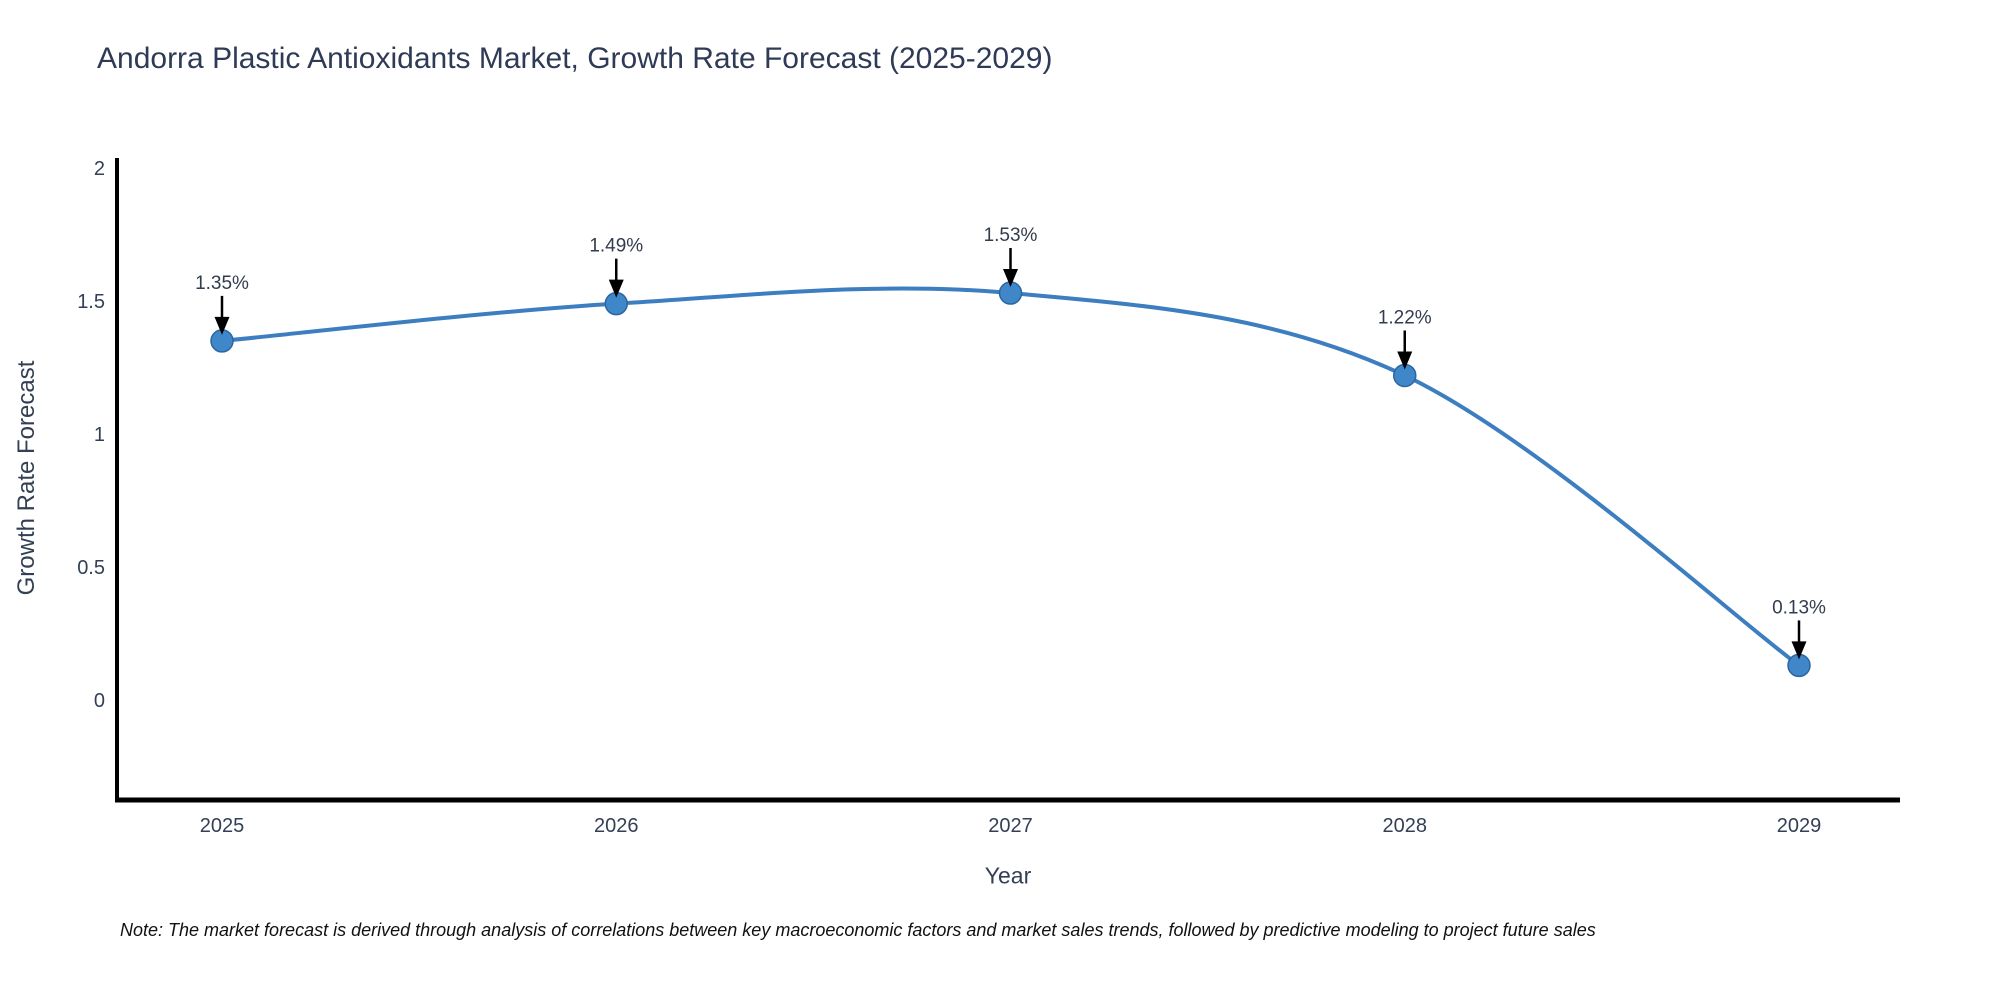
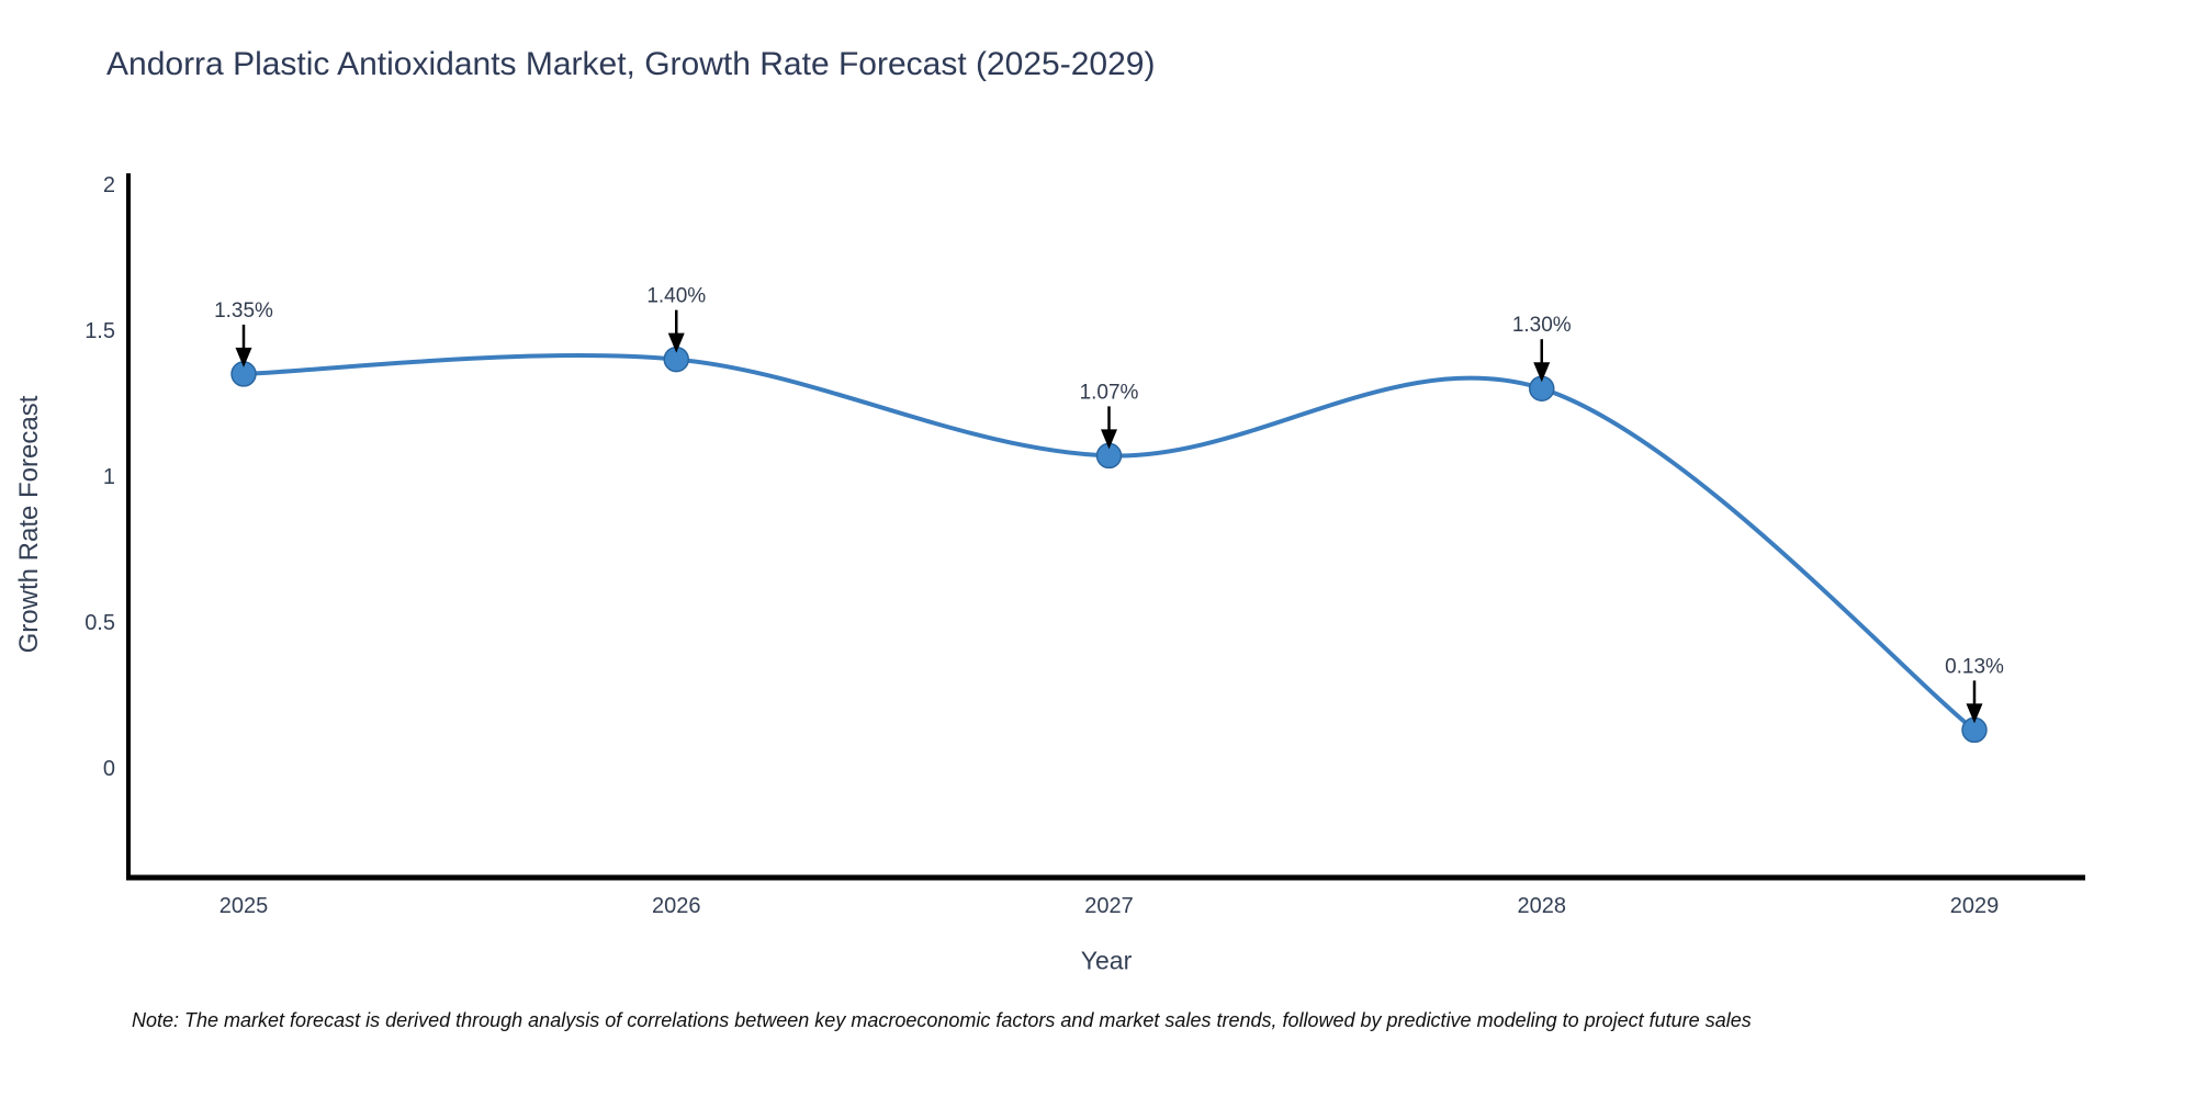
2026: 1.49% -> 1.40%
2027: 1.53% -> 1.07%
2028: 1.22% -> 1.30%
